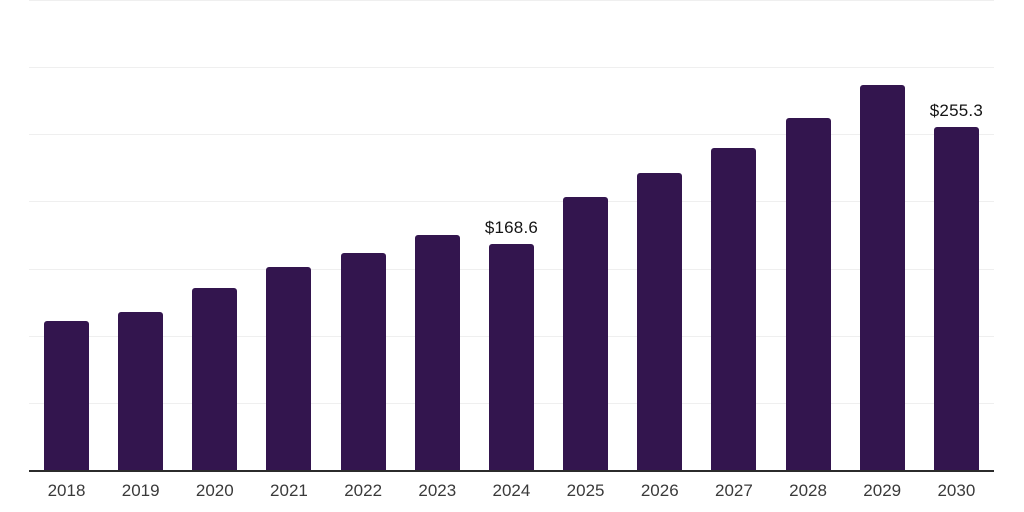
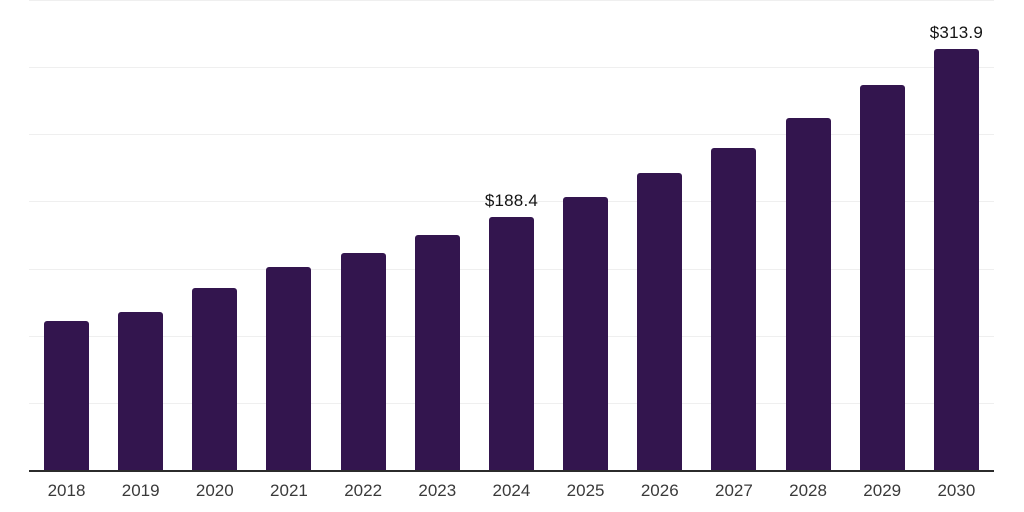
2024: $168.6 -> $188.4
2030: $255.3 -> $313.9
